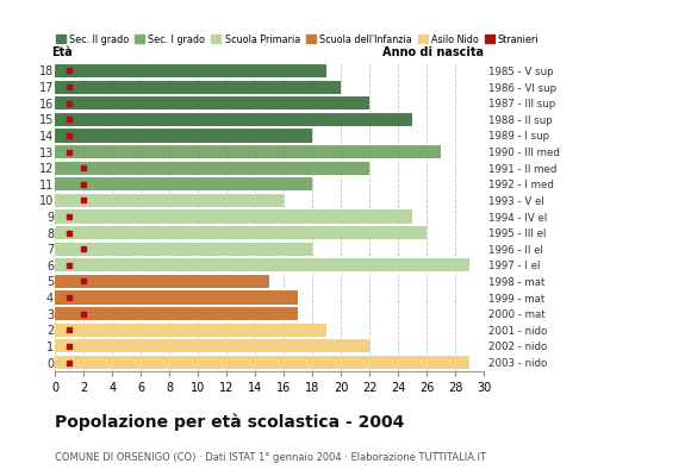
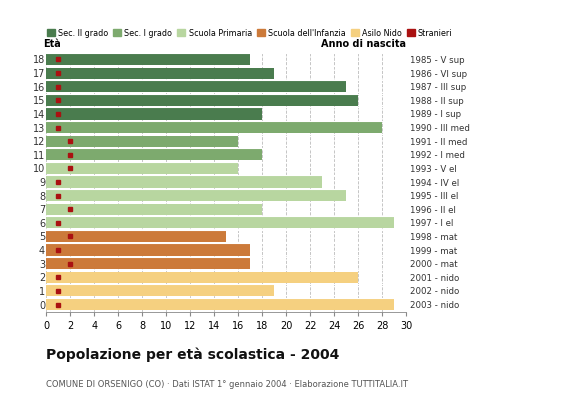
18: 19 -> 17
17: 20 -> 19
16: 22 -> 25
15: 25 -> 26
13: 27 -> 28
12: 22 -> 16
9: 25 -> 23
8: 26 -> 25
2: 19 -> 26
1: 22 -> 19
